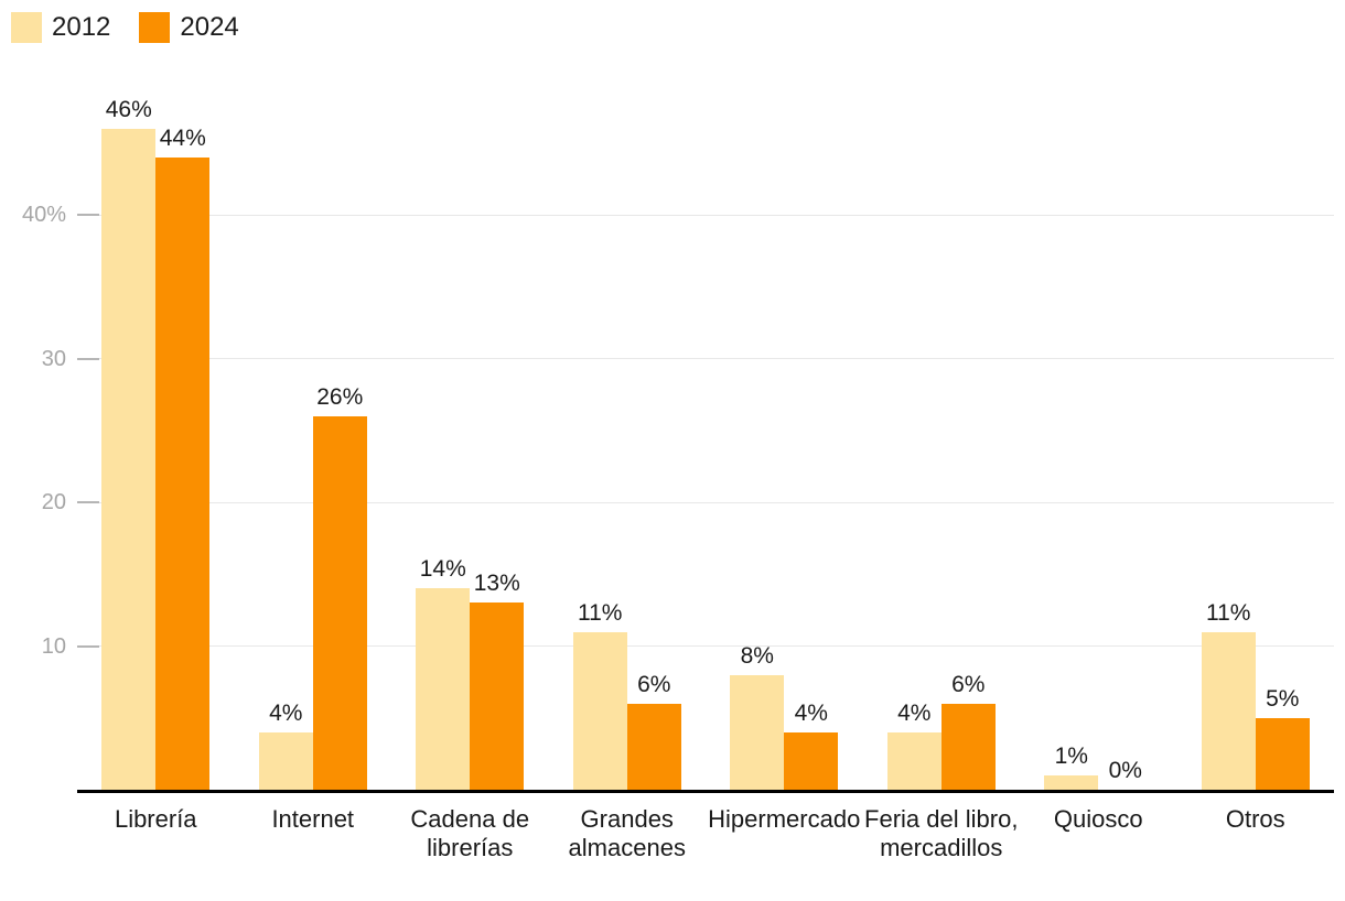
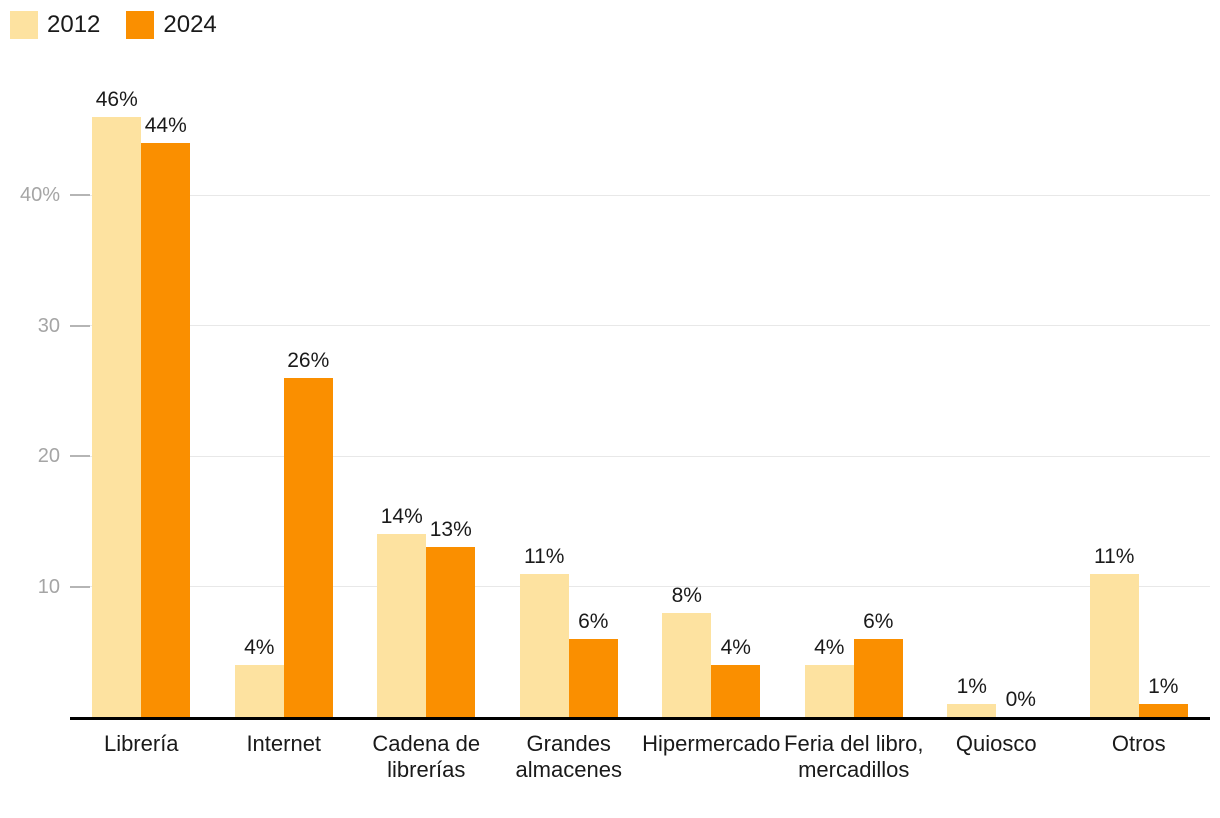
2024/Otros: 5% -> 1%
